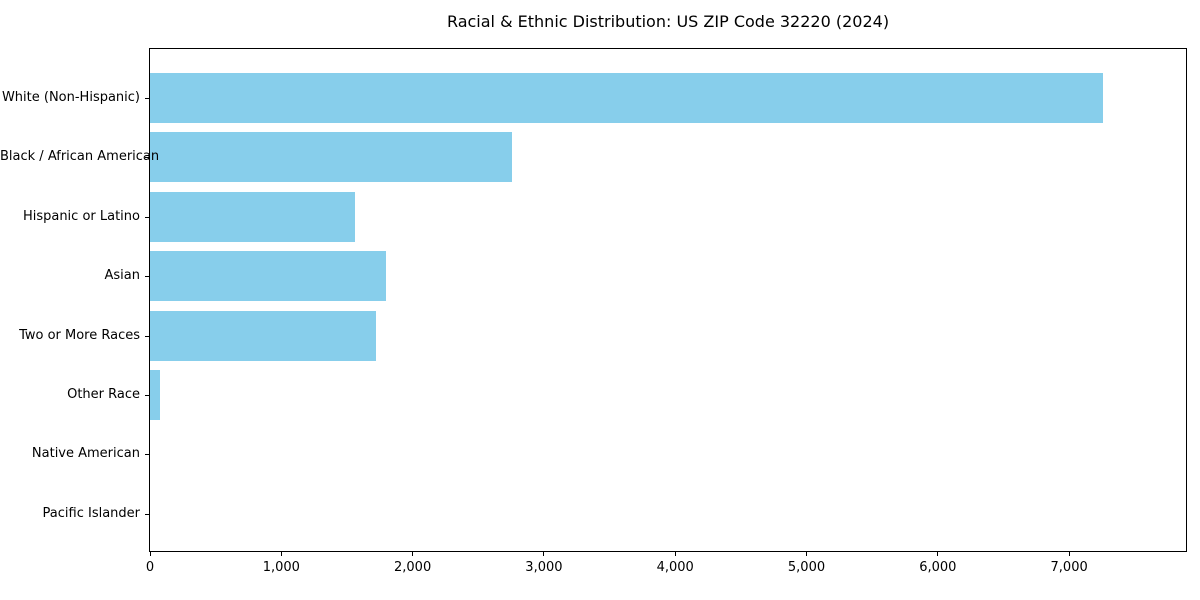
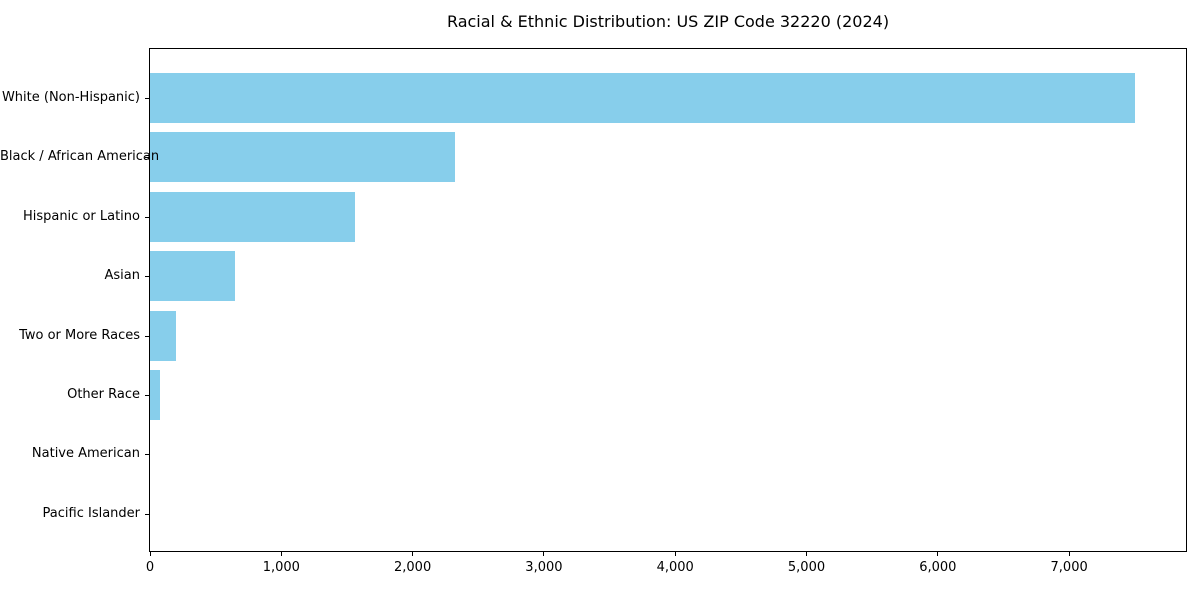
White (Non-Hispanic): 7260 -> 7500
Black / African American: 2760 -> 2320
Asian: 1800 -> 650
Two or More Races: 1720 -> 200
